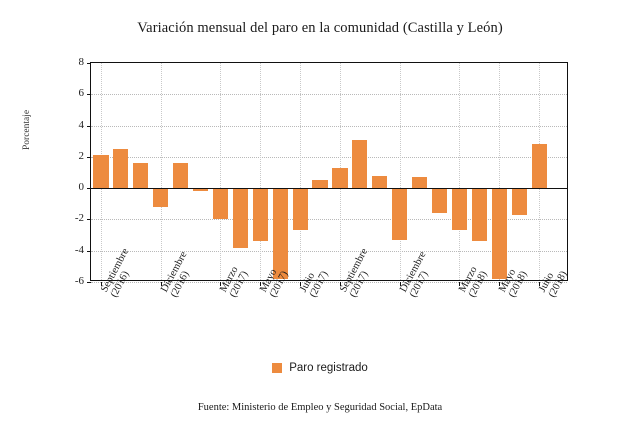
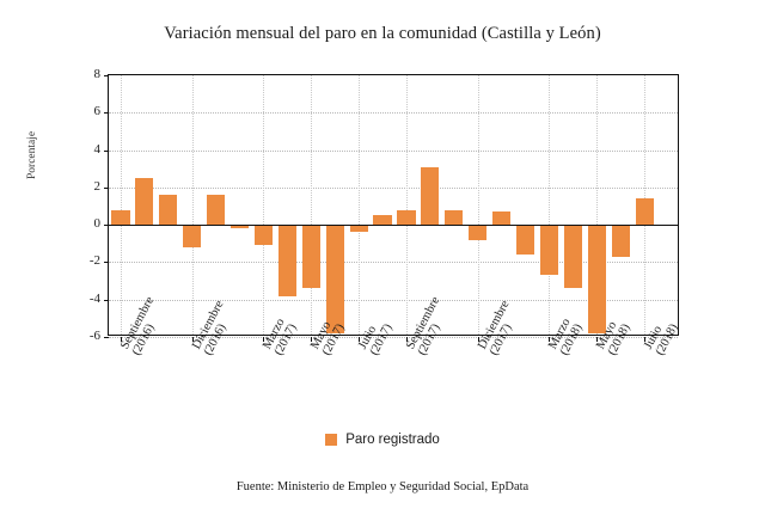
Septiembre (2016): 2.1 -> 0.8
Marzo (2017): -2.0 -> -1.1
Julio (2017): -2.7 -> -0.4
Septiembre (2017): 1.3 -> 0.8
Diciembre (2017): -3.3 -> -0.8
Julio (2018): 2.8 -> 1.4
